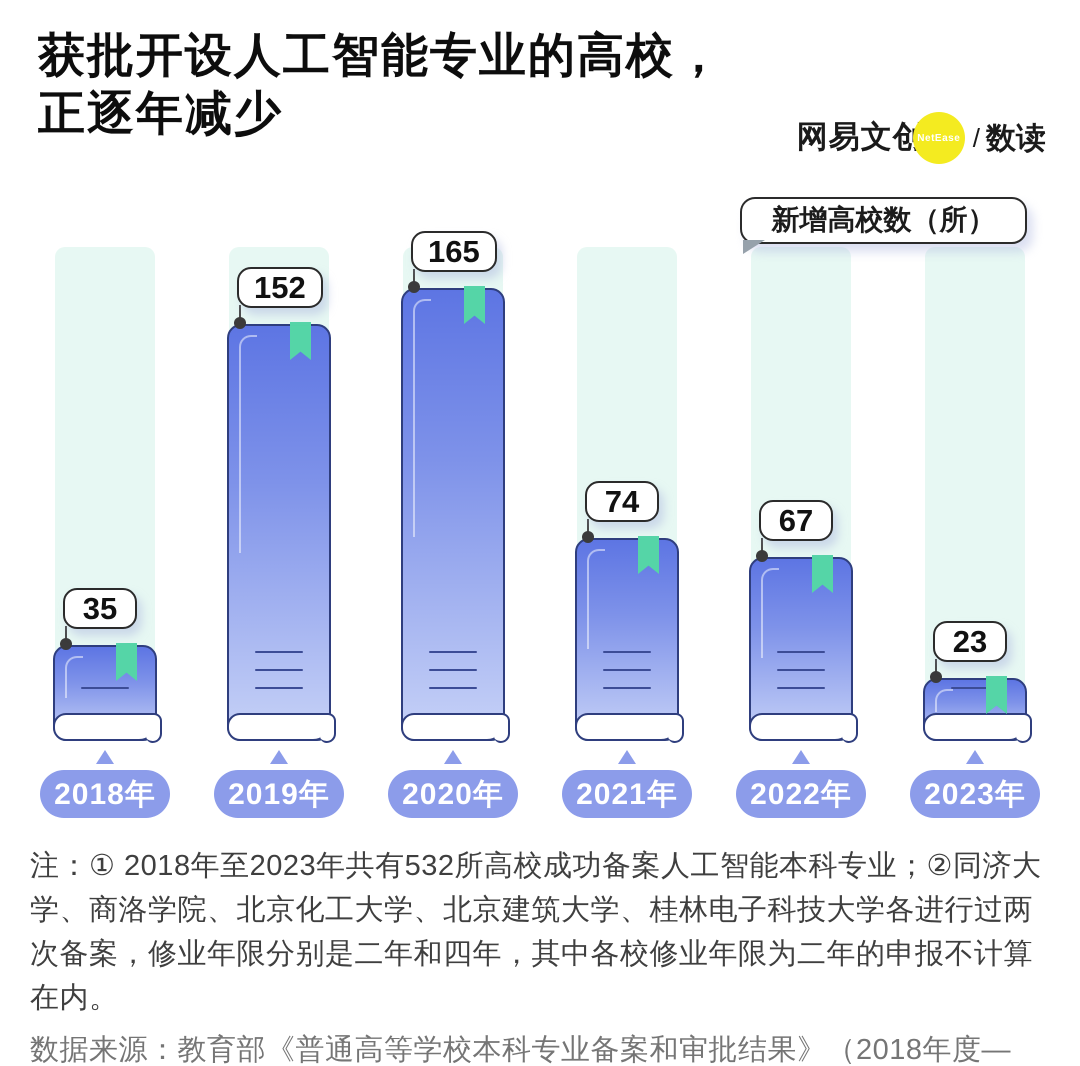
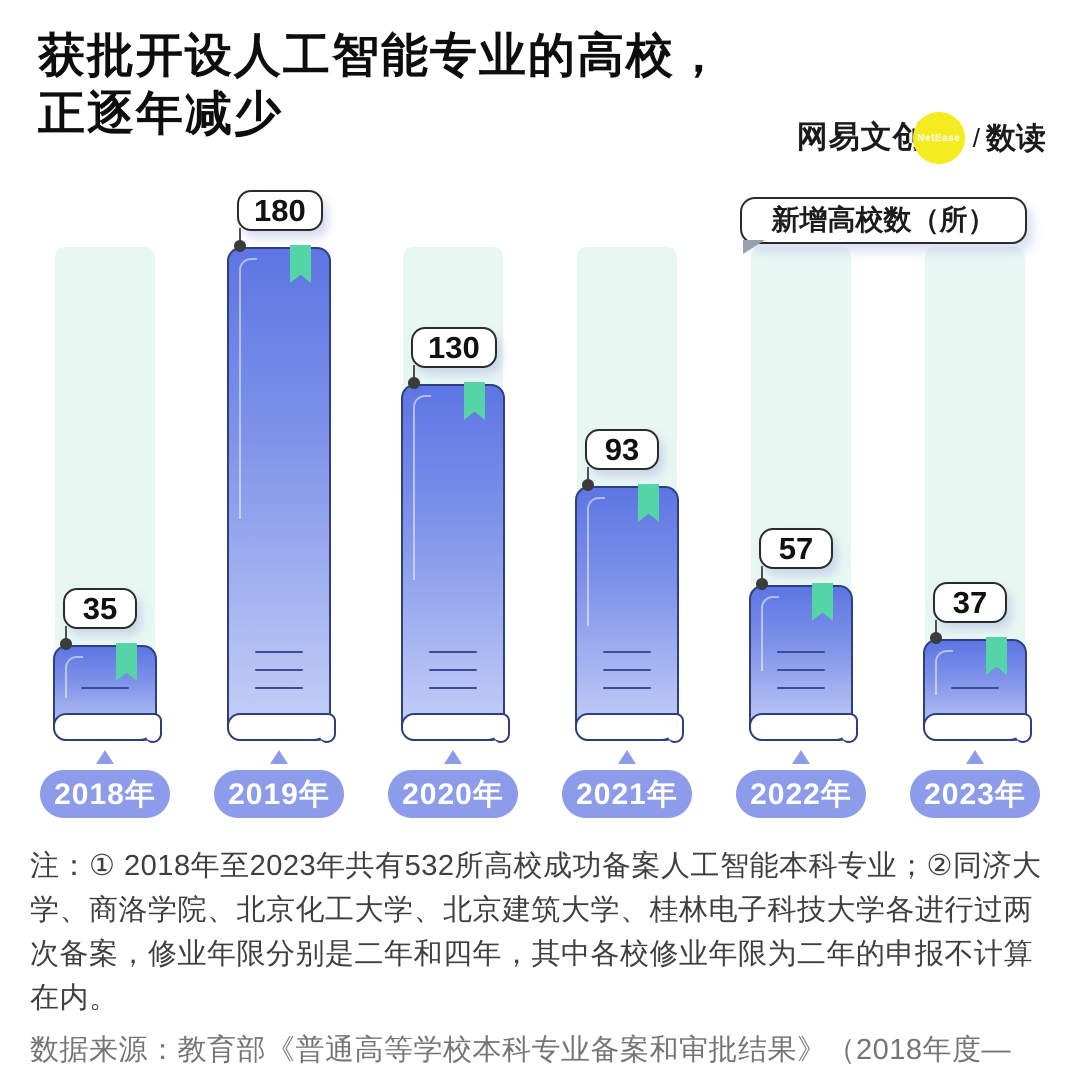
2019年: 152 -> 180
2020年: 165 -> 130
2021年: 74 -> 93
2022年: 67 -> 57
2023年: 23 -> 37
